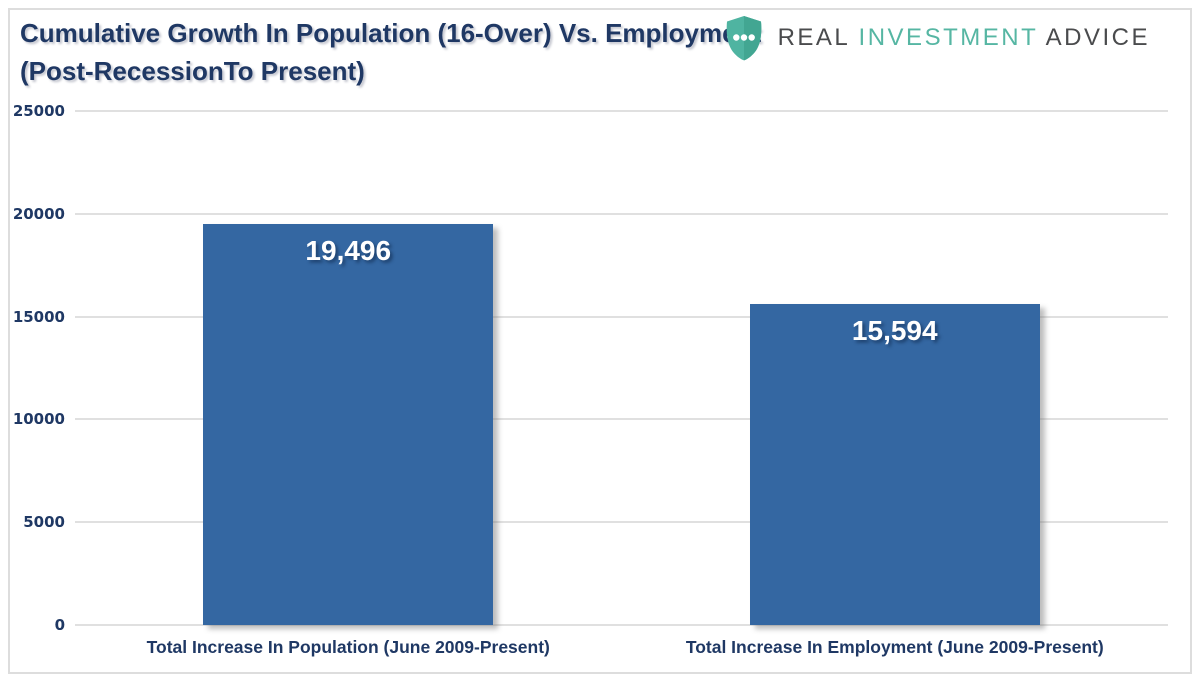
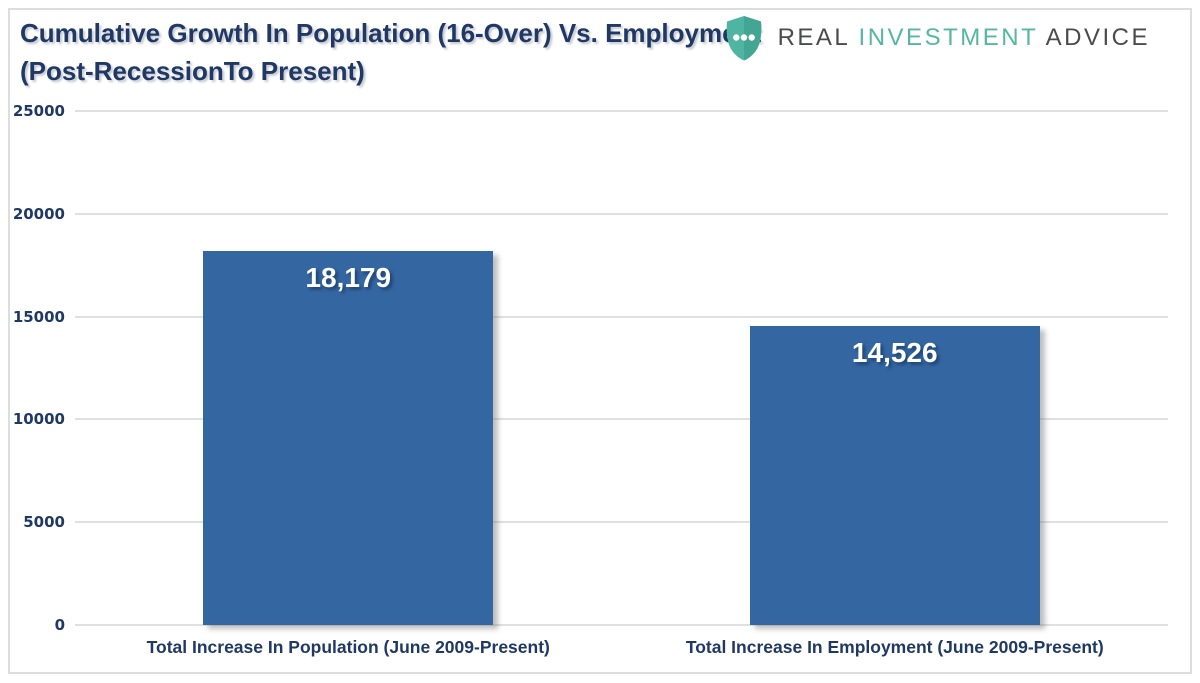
Total Increase In Population (June 2009-Present): 19,496 -> 18,179
Total Increase In Employment (June 2009-Present): 15,594 -> 14,526
